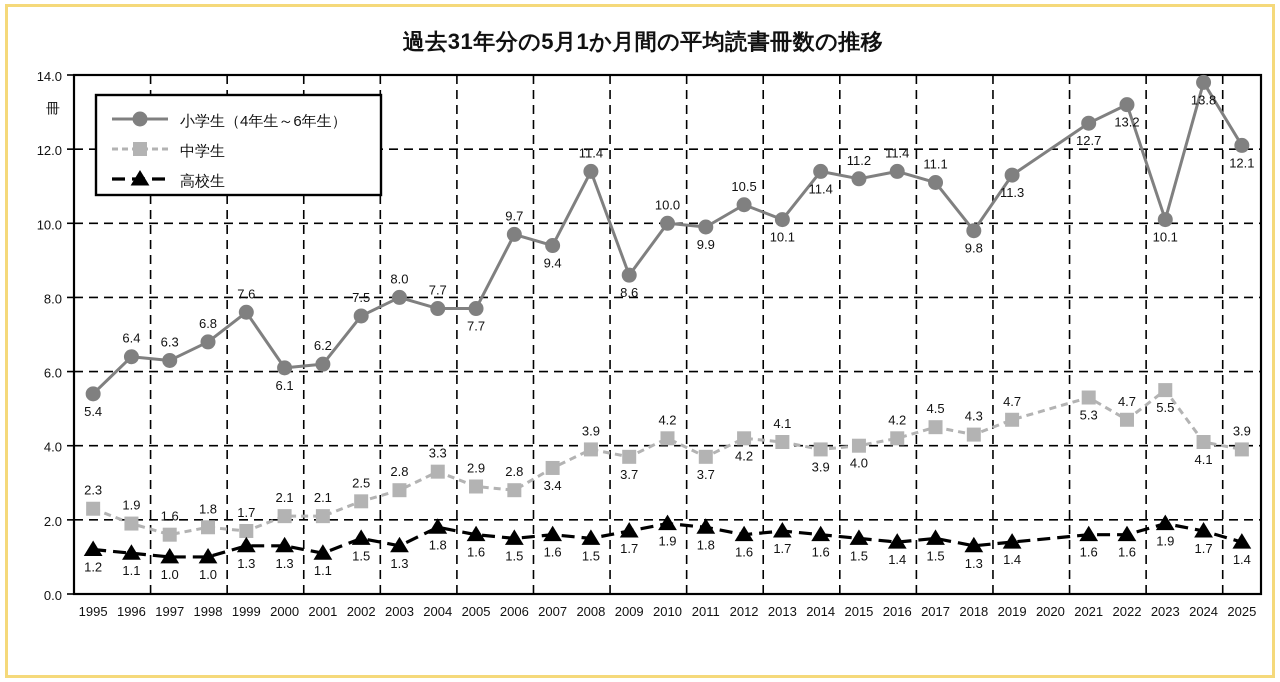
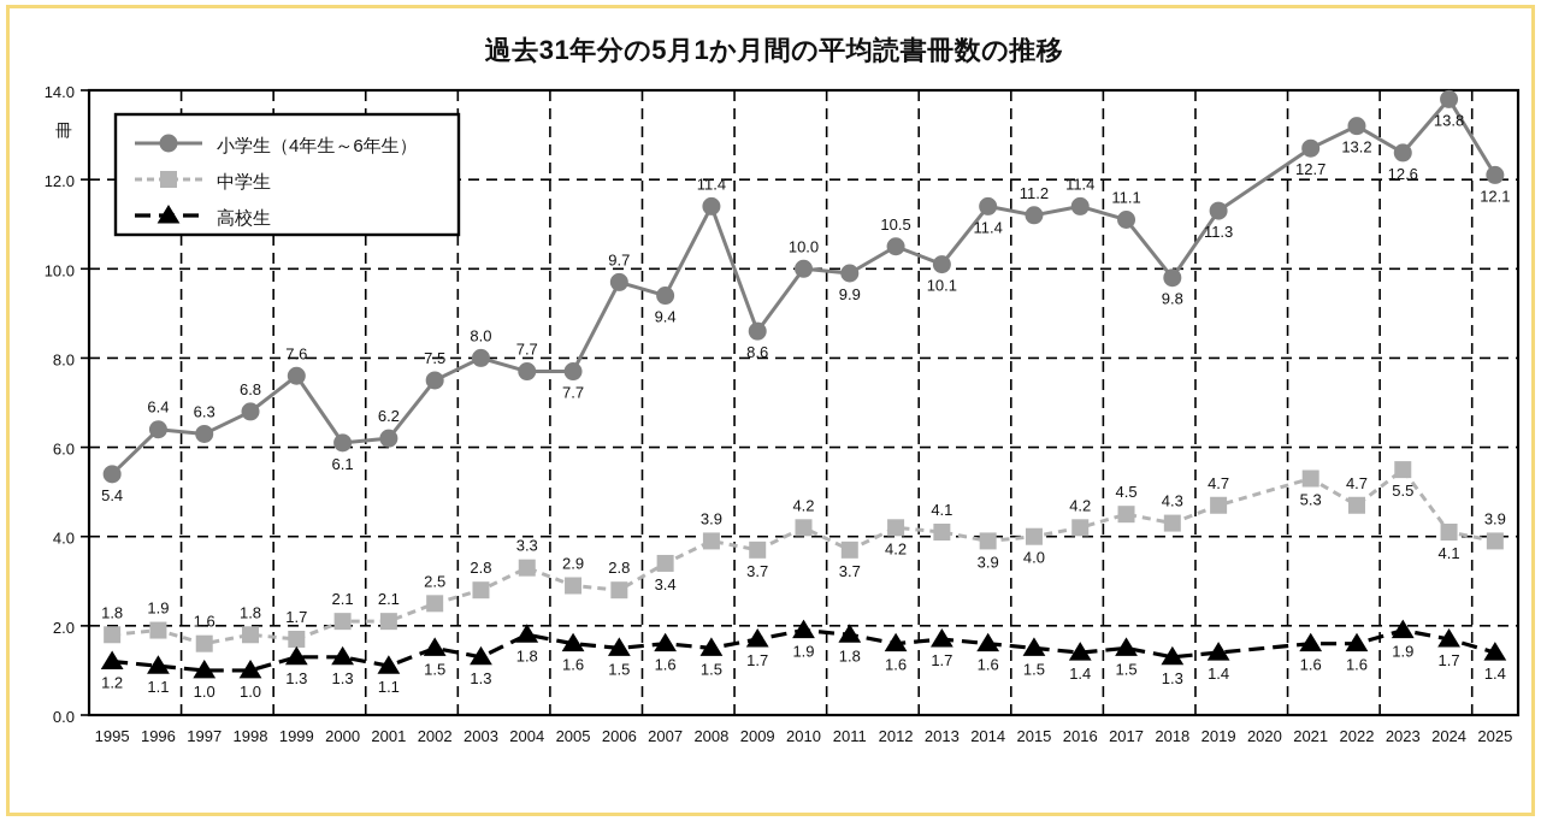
中学生/1995: 2.3 -> 1.8
小学生（4年生～6年生）/2023: 10.1 -> 12.6
